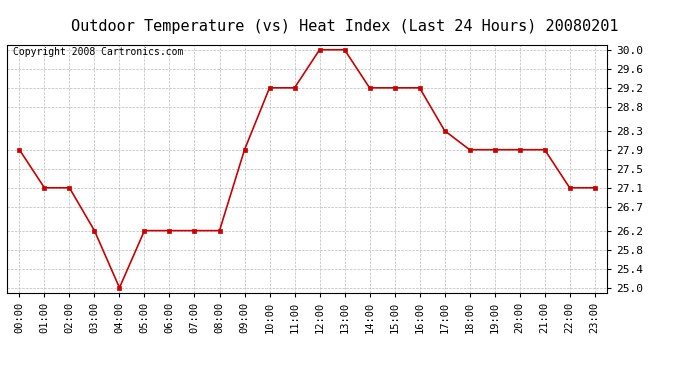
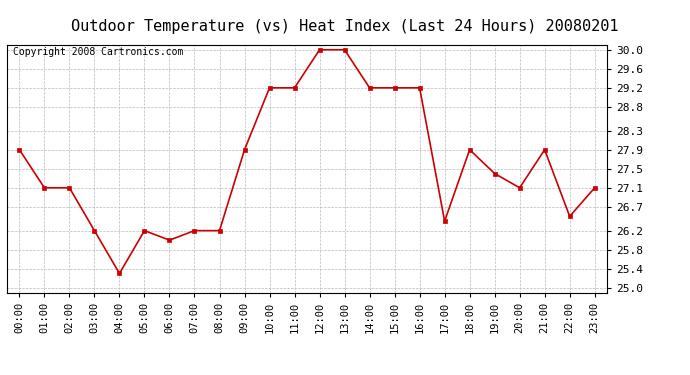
04:00: 25.0 -> 25.3
06:00: 26.2 -> 26.0
17:00: 28.3 -> 26.4
19:00: 27.9 -> 27.4
20:00: 27.9 -> 27.1
22:00: 27.1 -> 26.5
